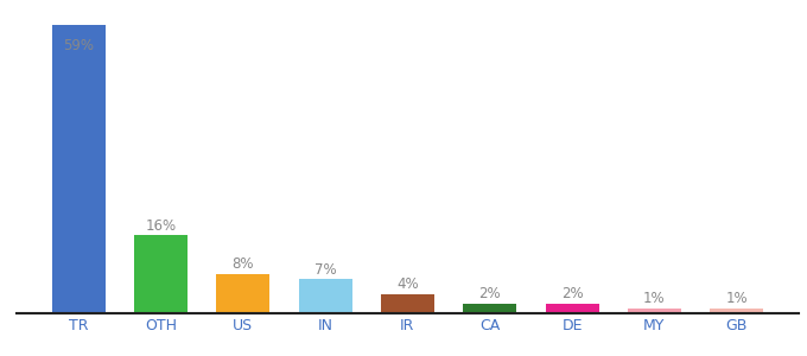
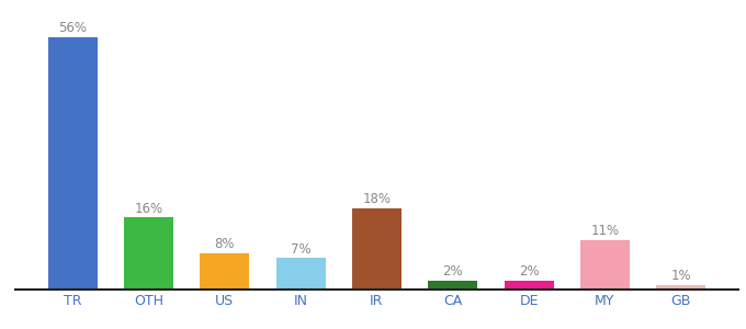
TR: 59% -> 56%
IR: 4% -> 18%
MY: 1% -> 11%
